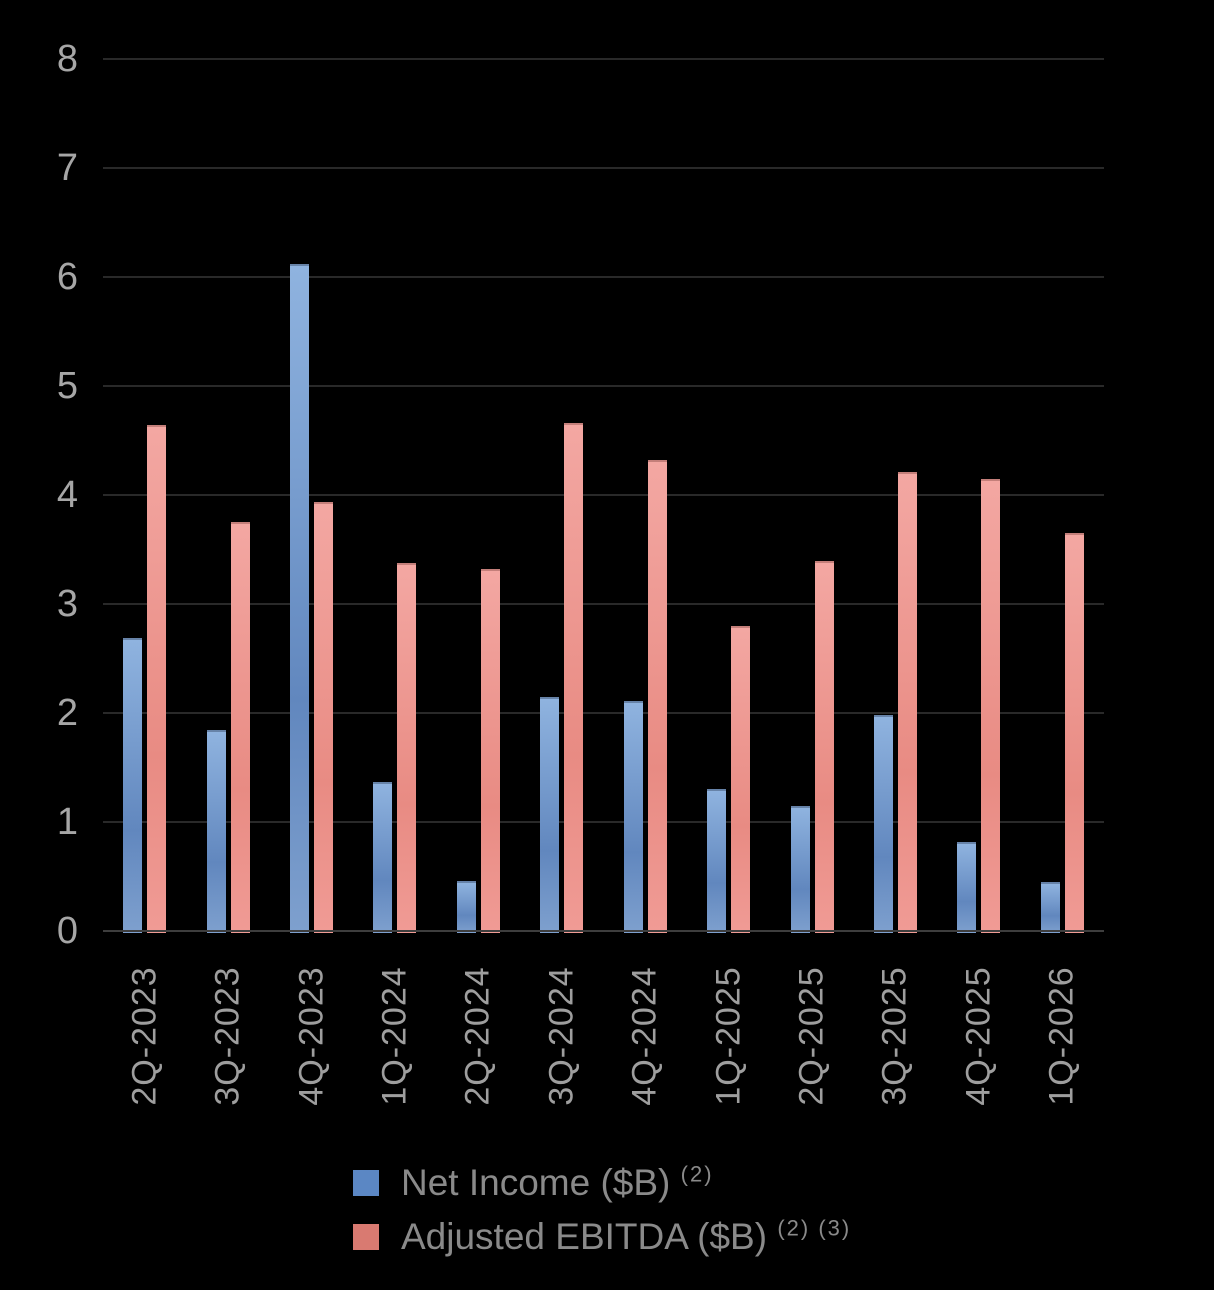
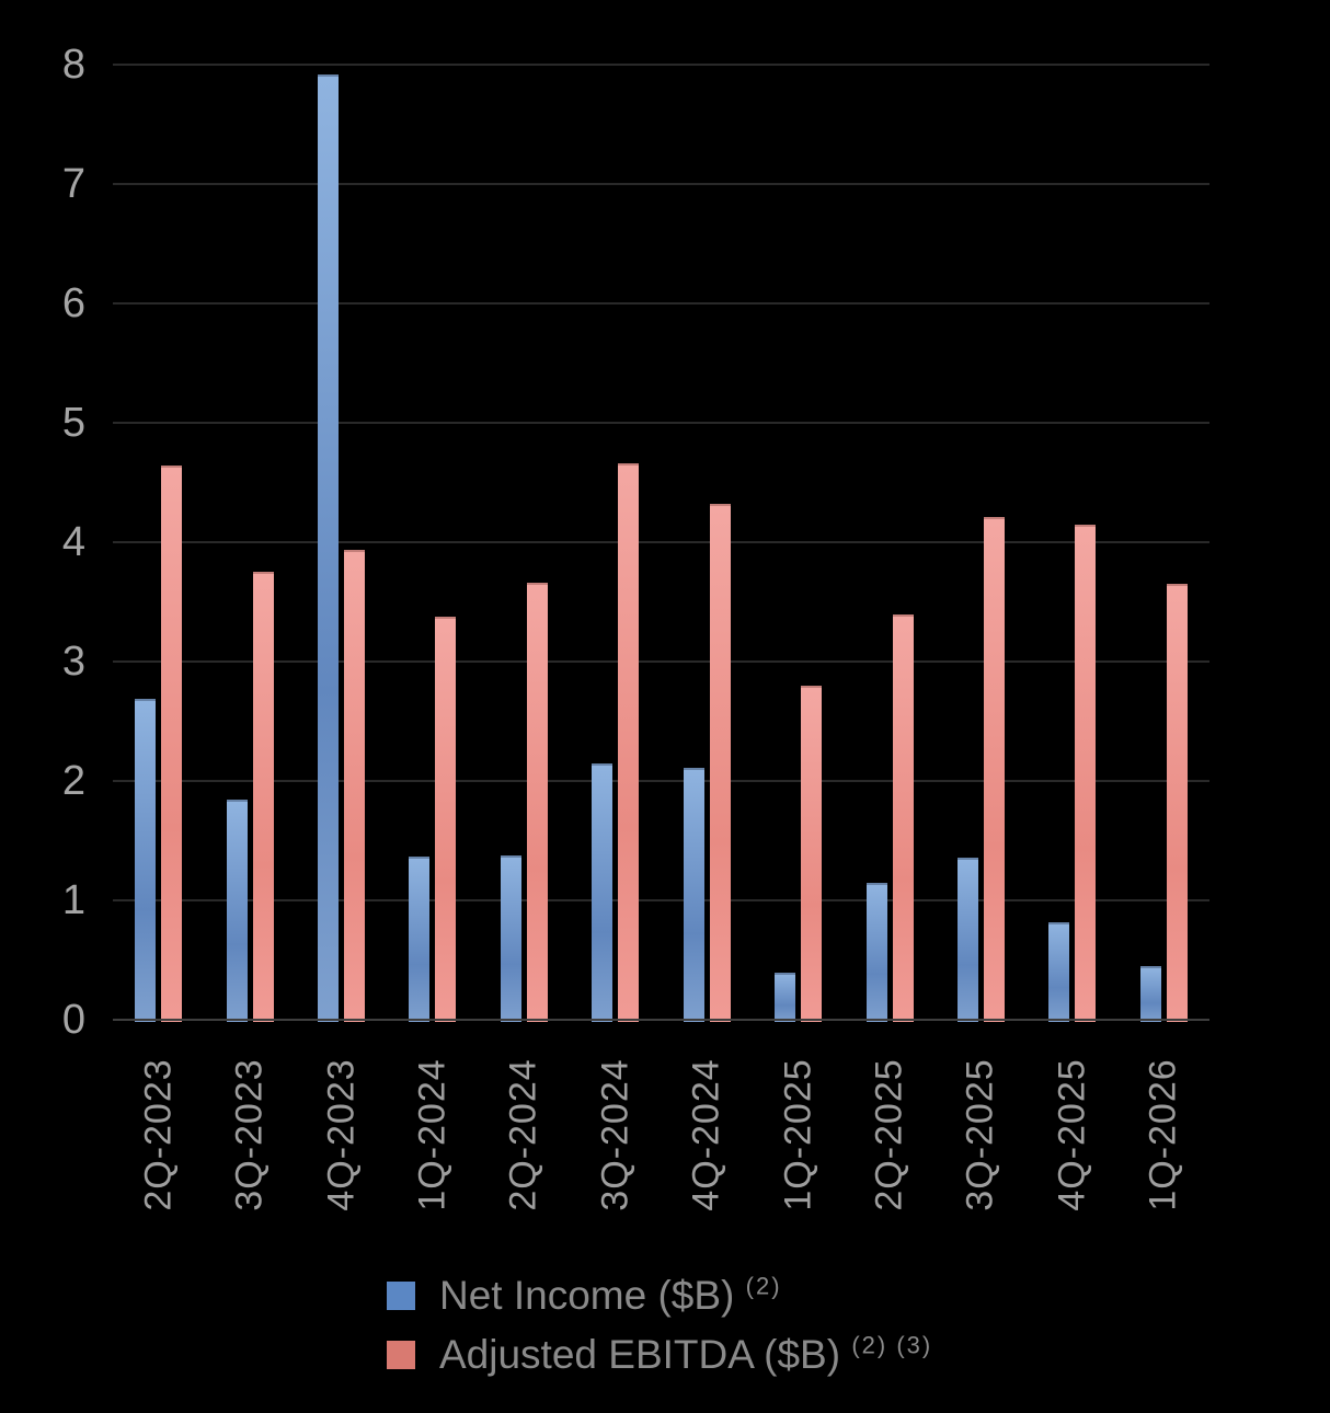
Net Income ($B)/4Q-2023: 6.12 -> 7.92
Net Income ($B)/2Q-2024: 0.46 -> 1.38
Adjusted EBITDA ($B)/2Q-2024: 3.32 -> 3.66
Net Income ($B)/1Q-2025: 1.30 -> 0.39
Net Income ($B)/3Q-2025: 1.98 -> 1.36
